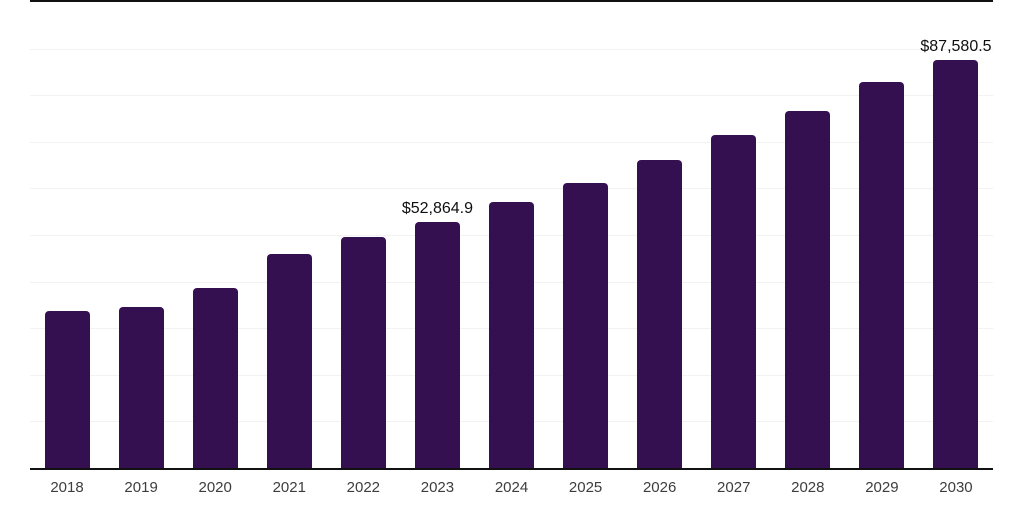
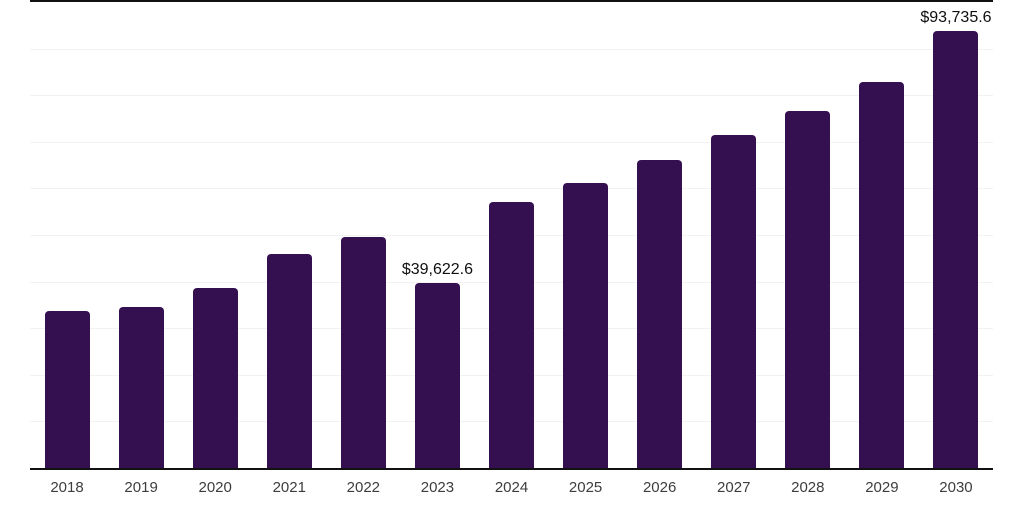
2023: $52,864.9 -> $39,622.6
2030: $87,580.5 -> $93,735.6
